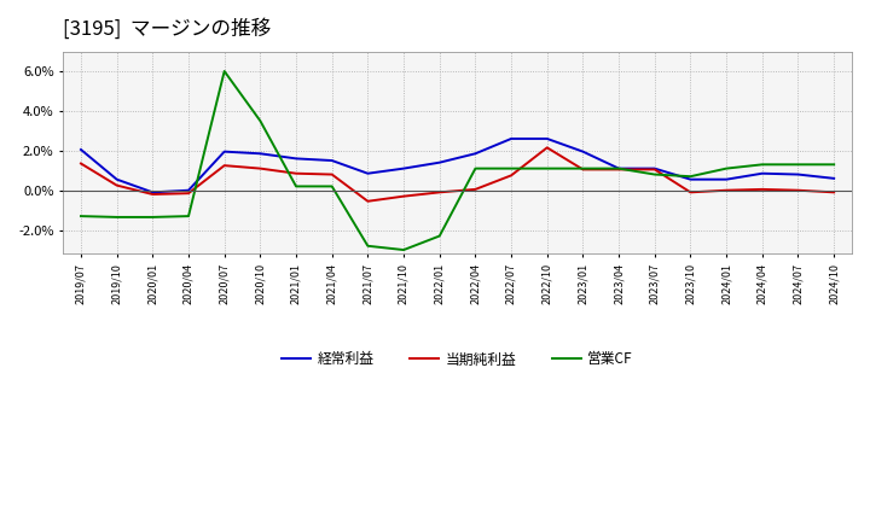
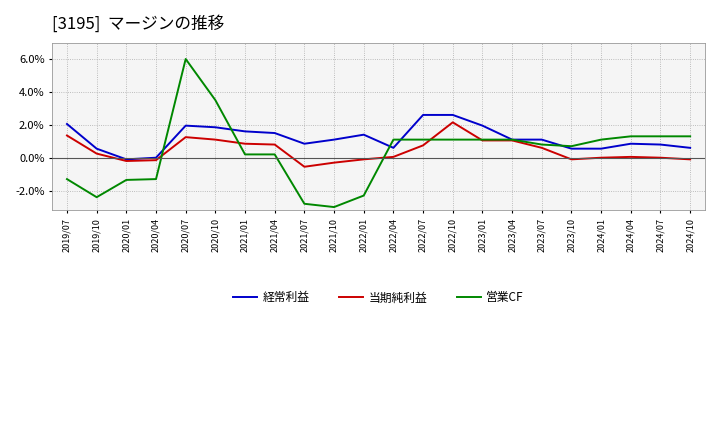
営業CF/2019/10: -1.4% -> -2.4%
経常利益/2022/04: 1.9% -> 0.6%
当期純利益/2023/07: 1.1% -> 0.6%
